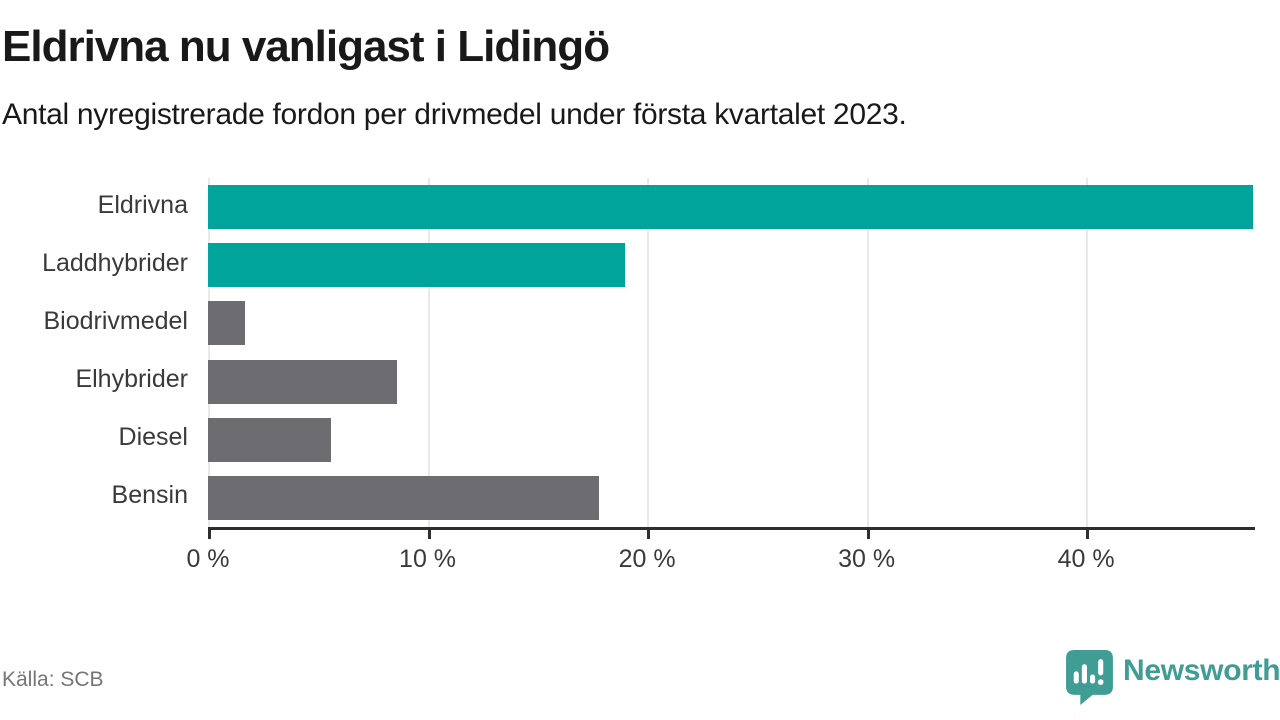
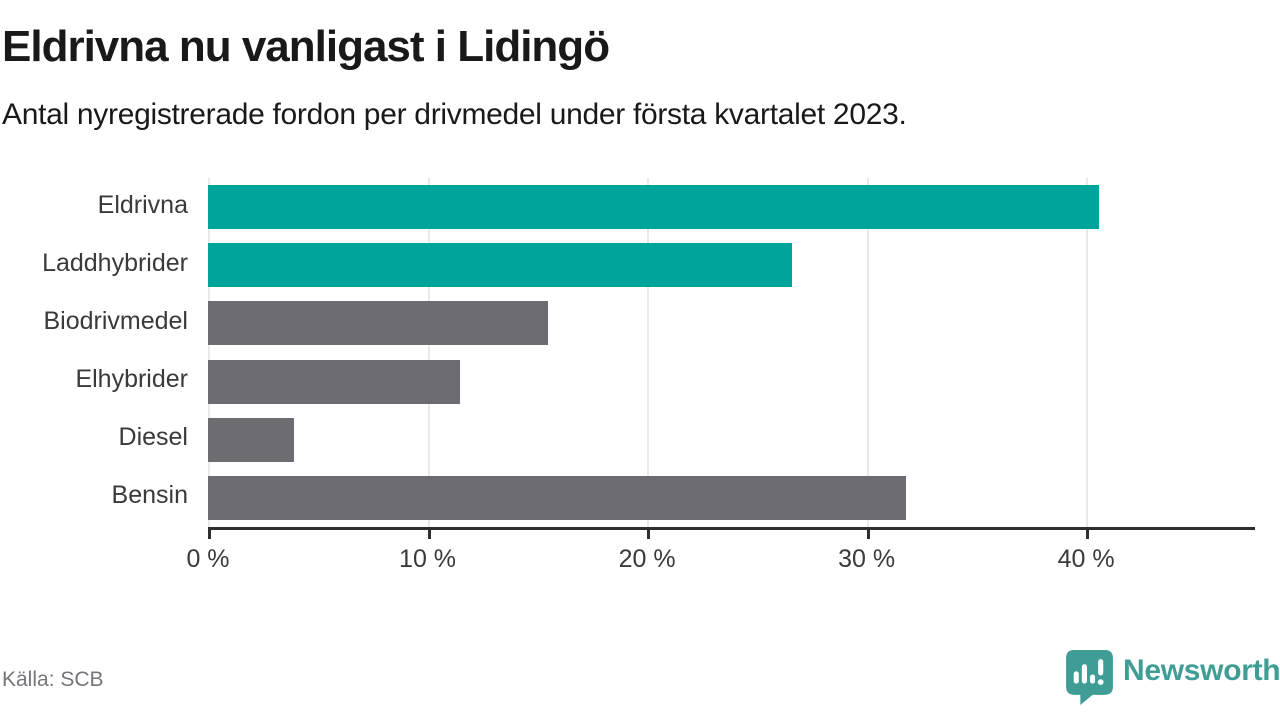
Eldrivna: 47.6% -> 40.6%
Laddhybrider: 19.0% -> 26.6%
Biodrivmedel: 1.7% -> 15.5%
Elhybrider: 8.6% -> 11.5%
Diesel: 5.6% -> 3.9%
Bensin: 17.8% -> 31.8%
